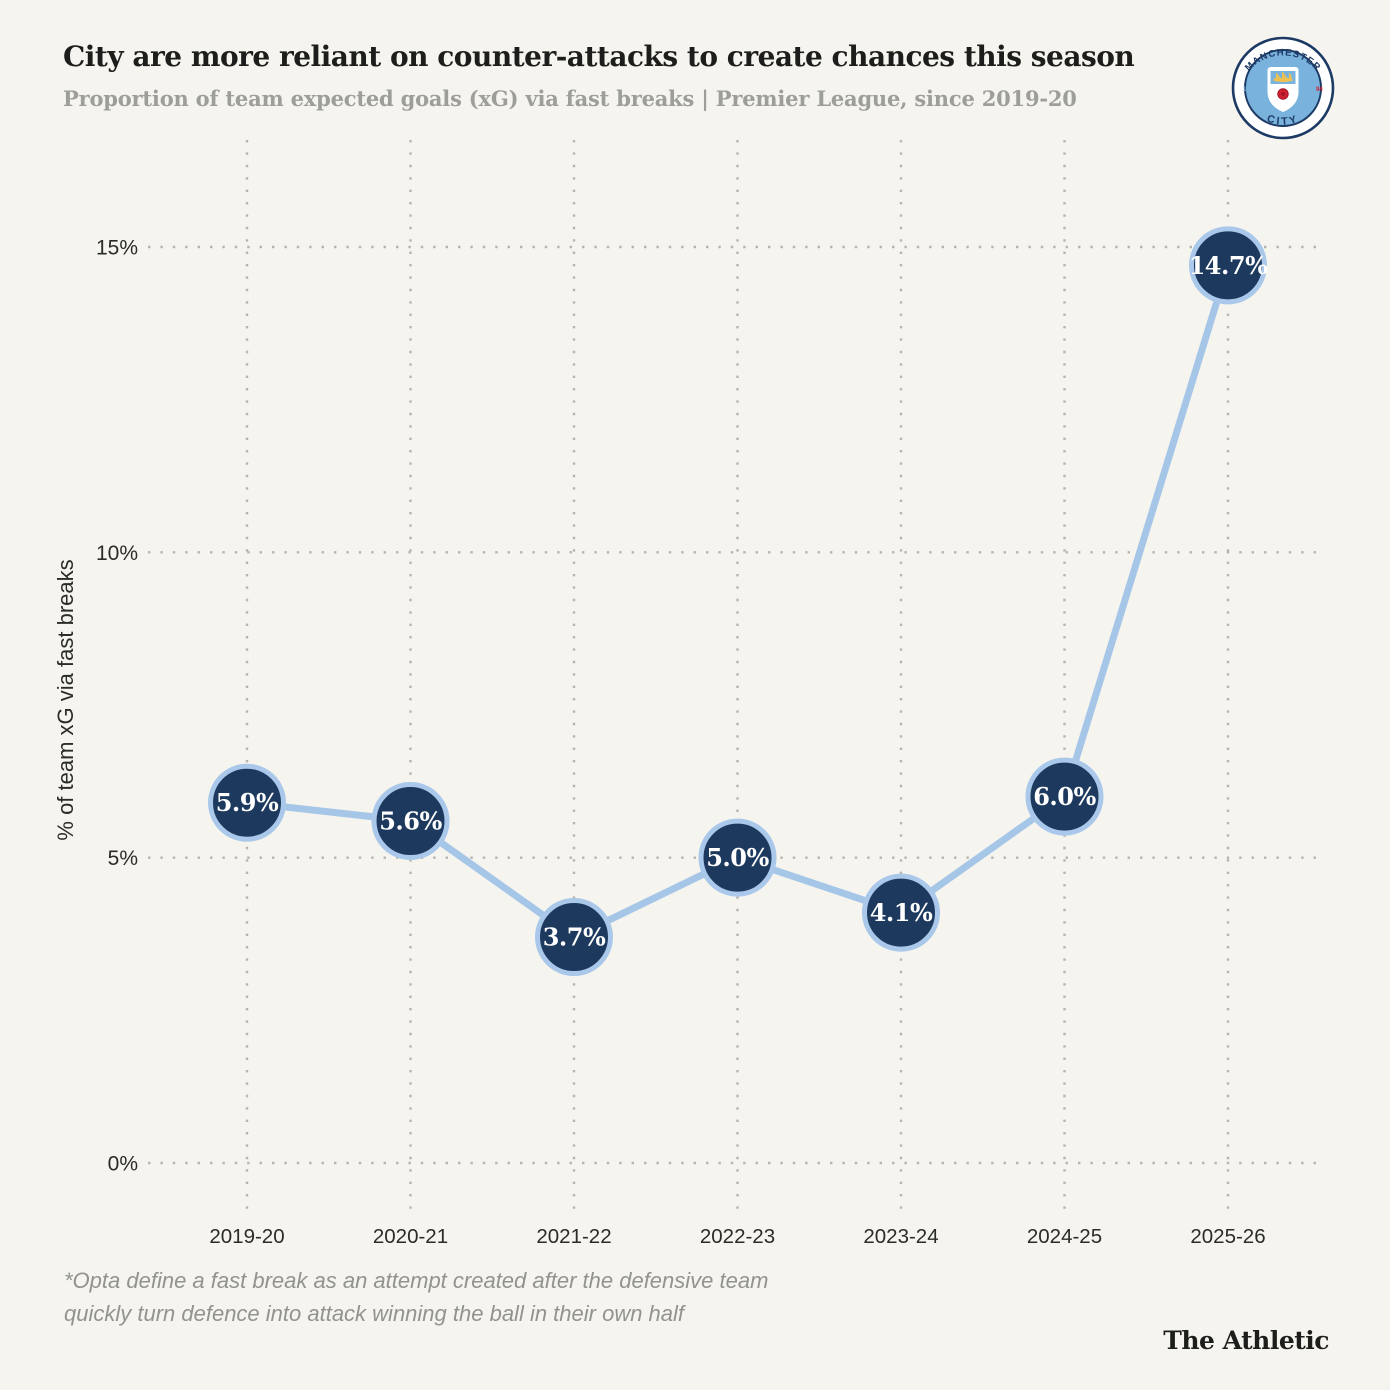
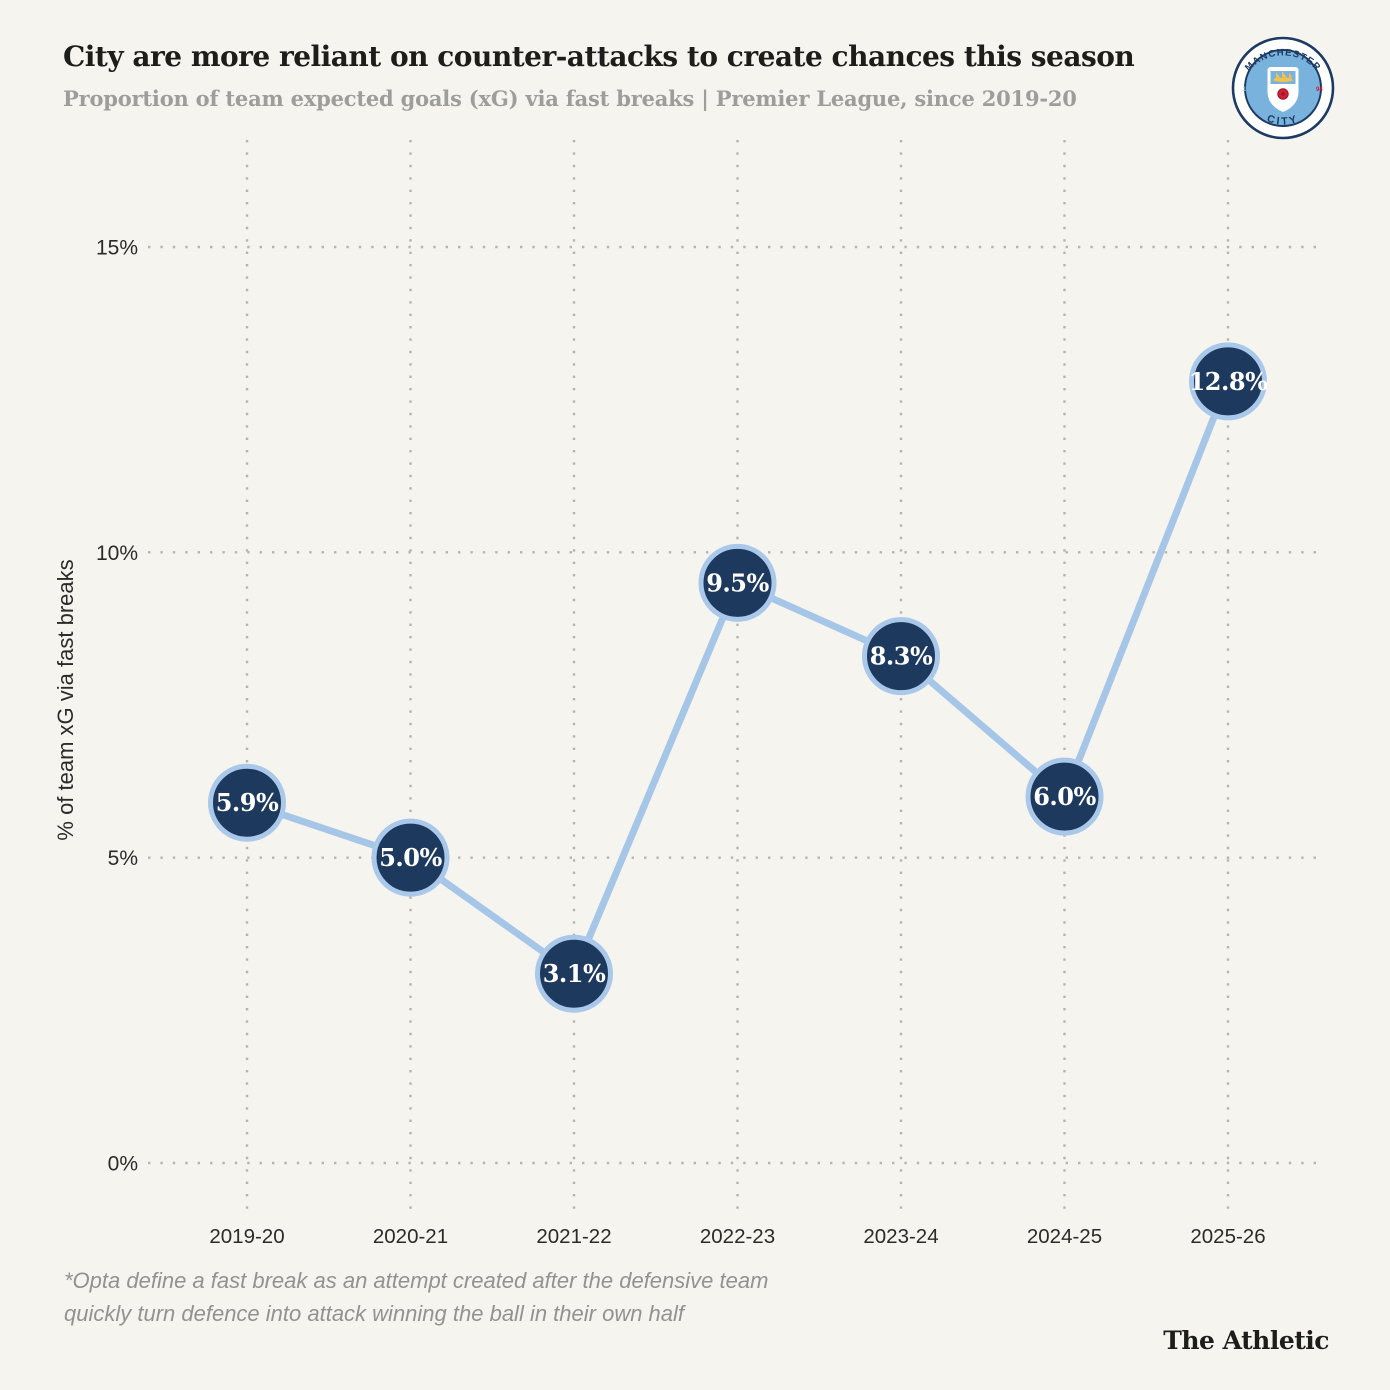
2020-21: 5.6% -> 5.0%
2021-22: 3.7% -> 3.1%
2022-23: 5.0% -> 9.5%
2023-24: 4.1% -> 8.3%
2025-26: 14.7% -> 12.8%
